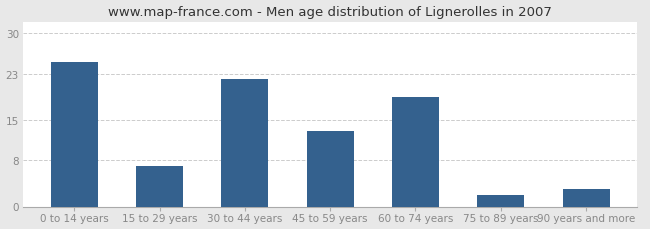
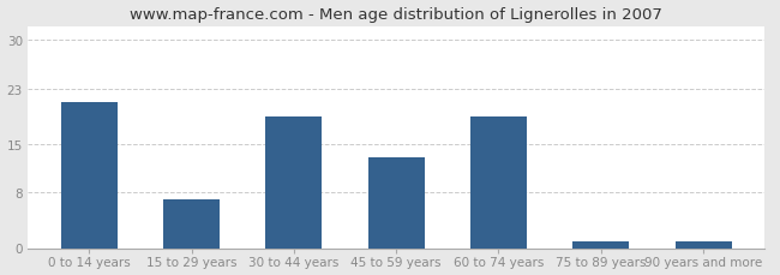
0 to 14 years: 25 -> 21
30 to 44 years: 22 -> 19
75 to 89 years: 2 -> 1
90 years and more: 3 -> 1
